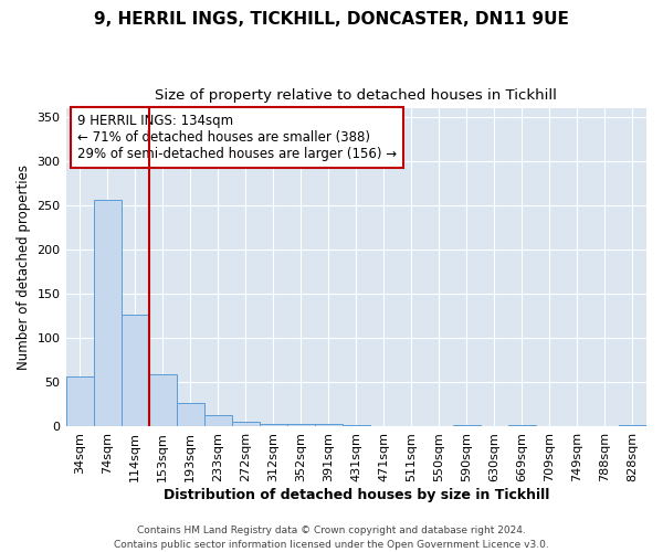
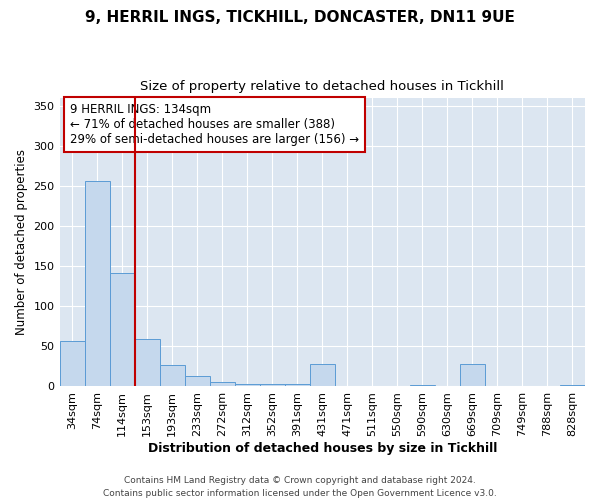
114sqm: 127 -> 142
431sqm: 2 -> 28
669sqm: 2 -> 28
